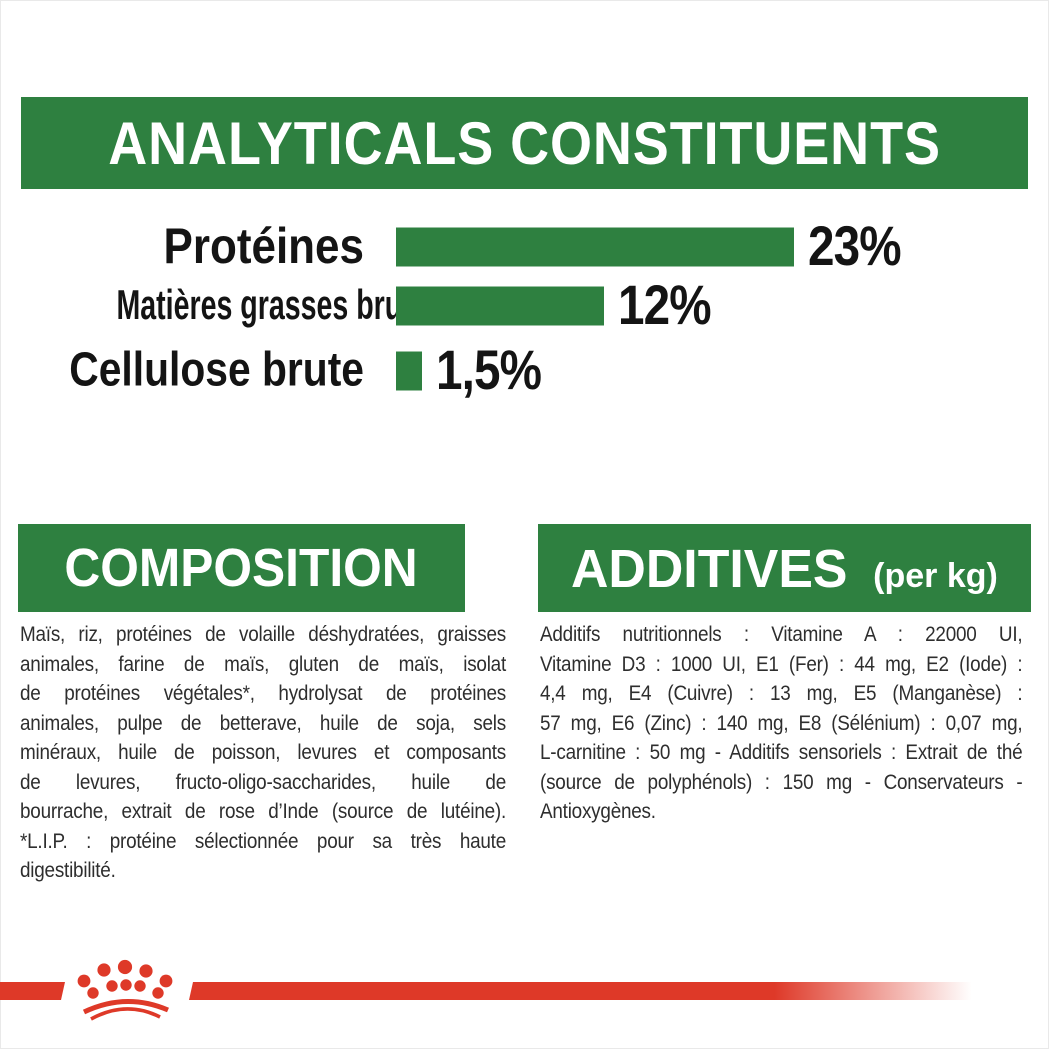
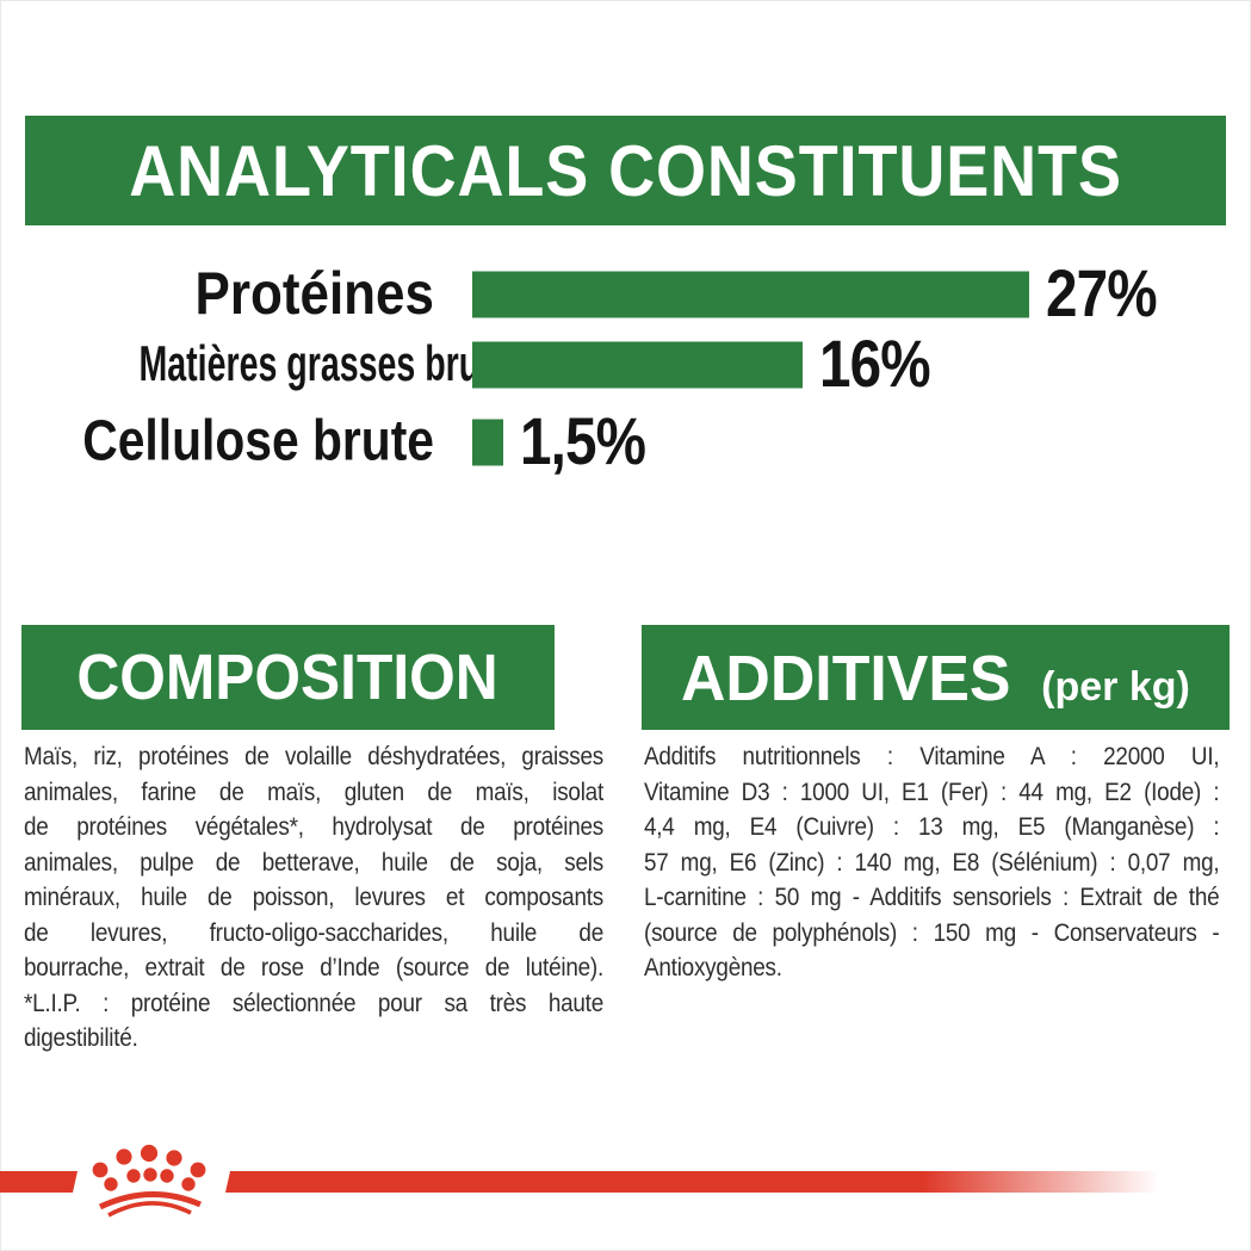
Protéines: 23% -> 27%
Matières grasses brutes: 12% -> 16%
